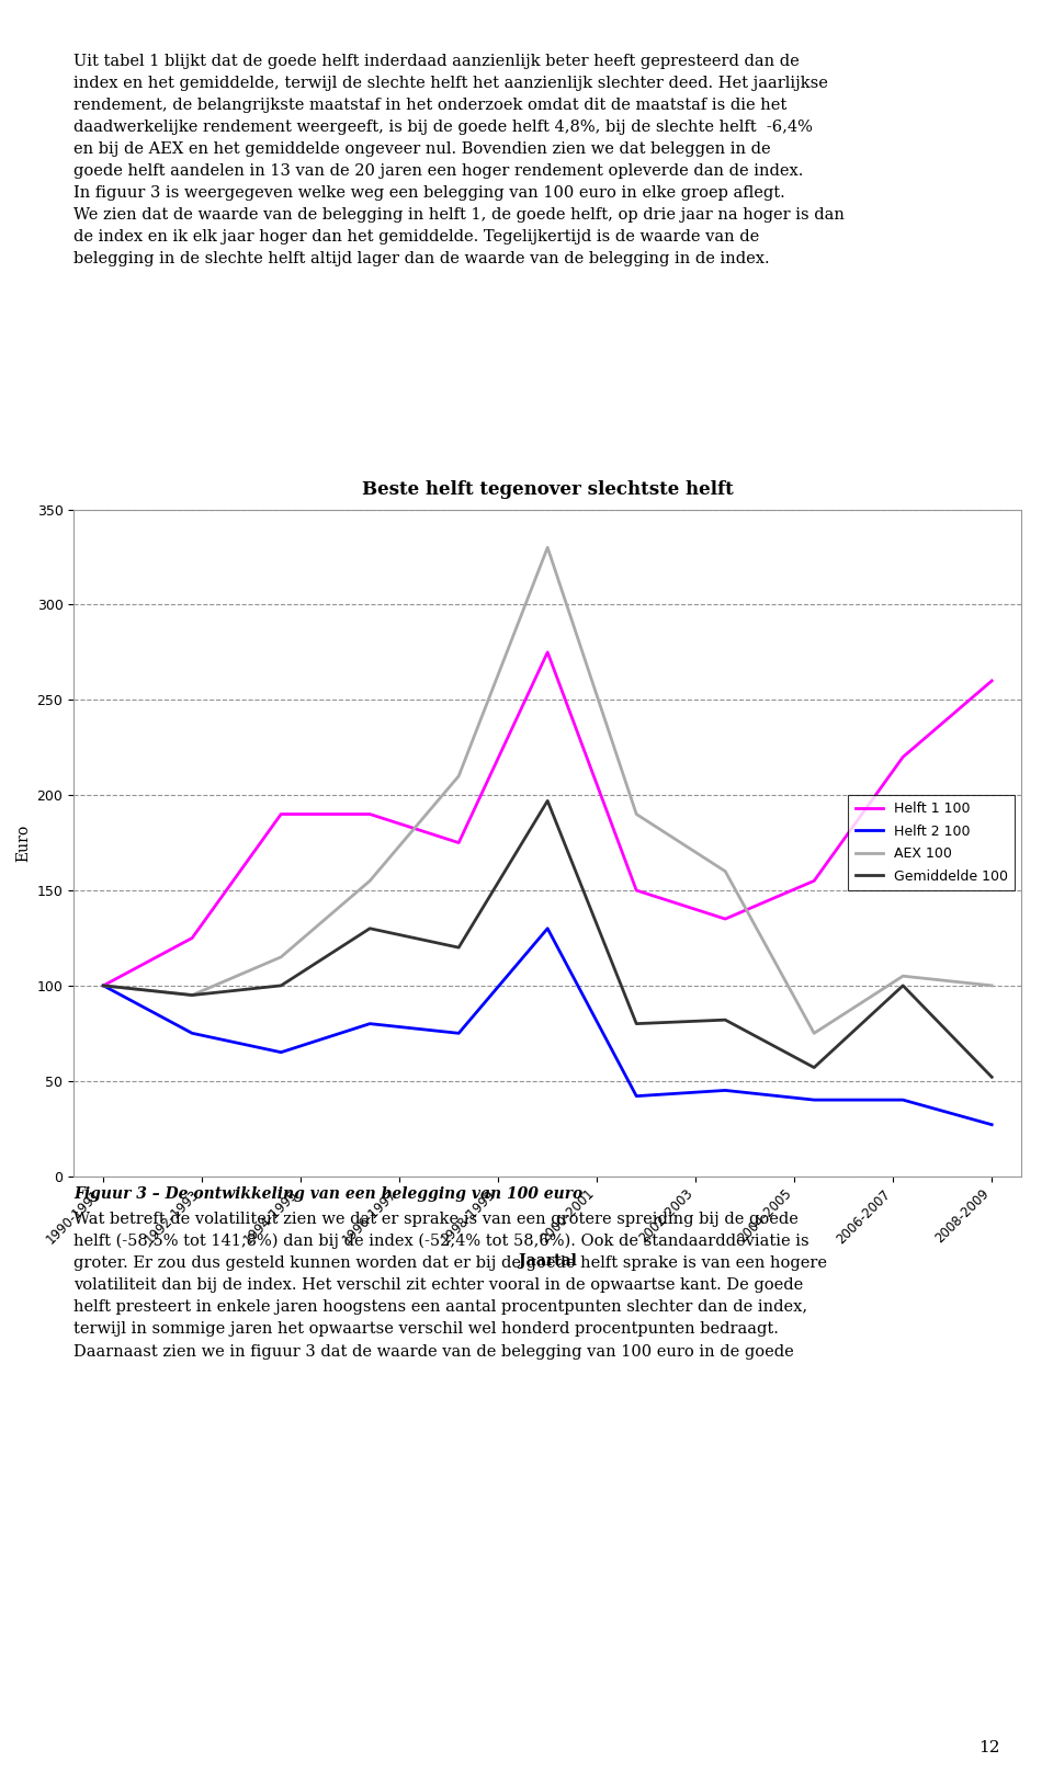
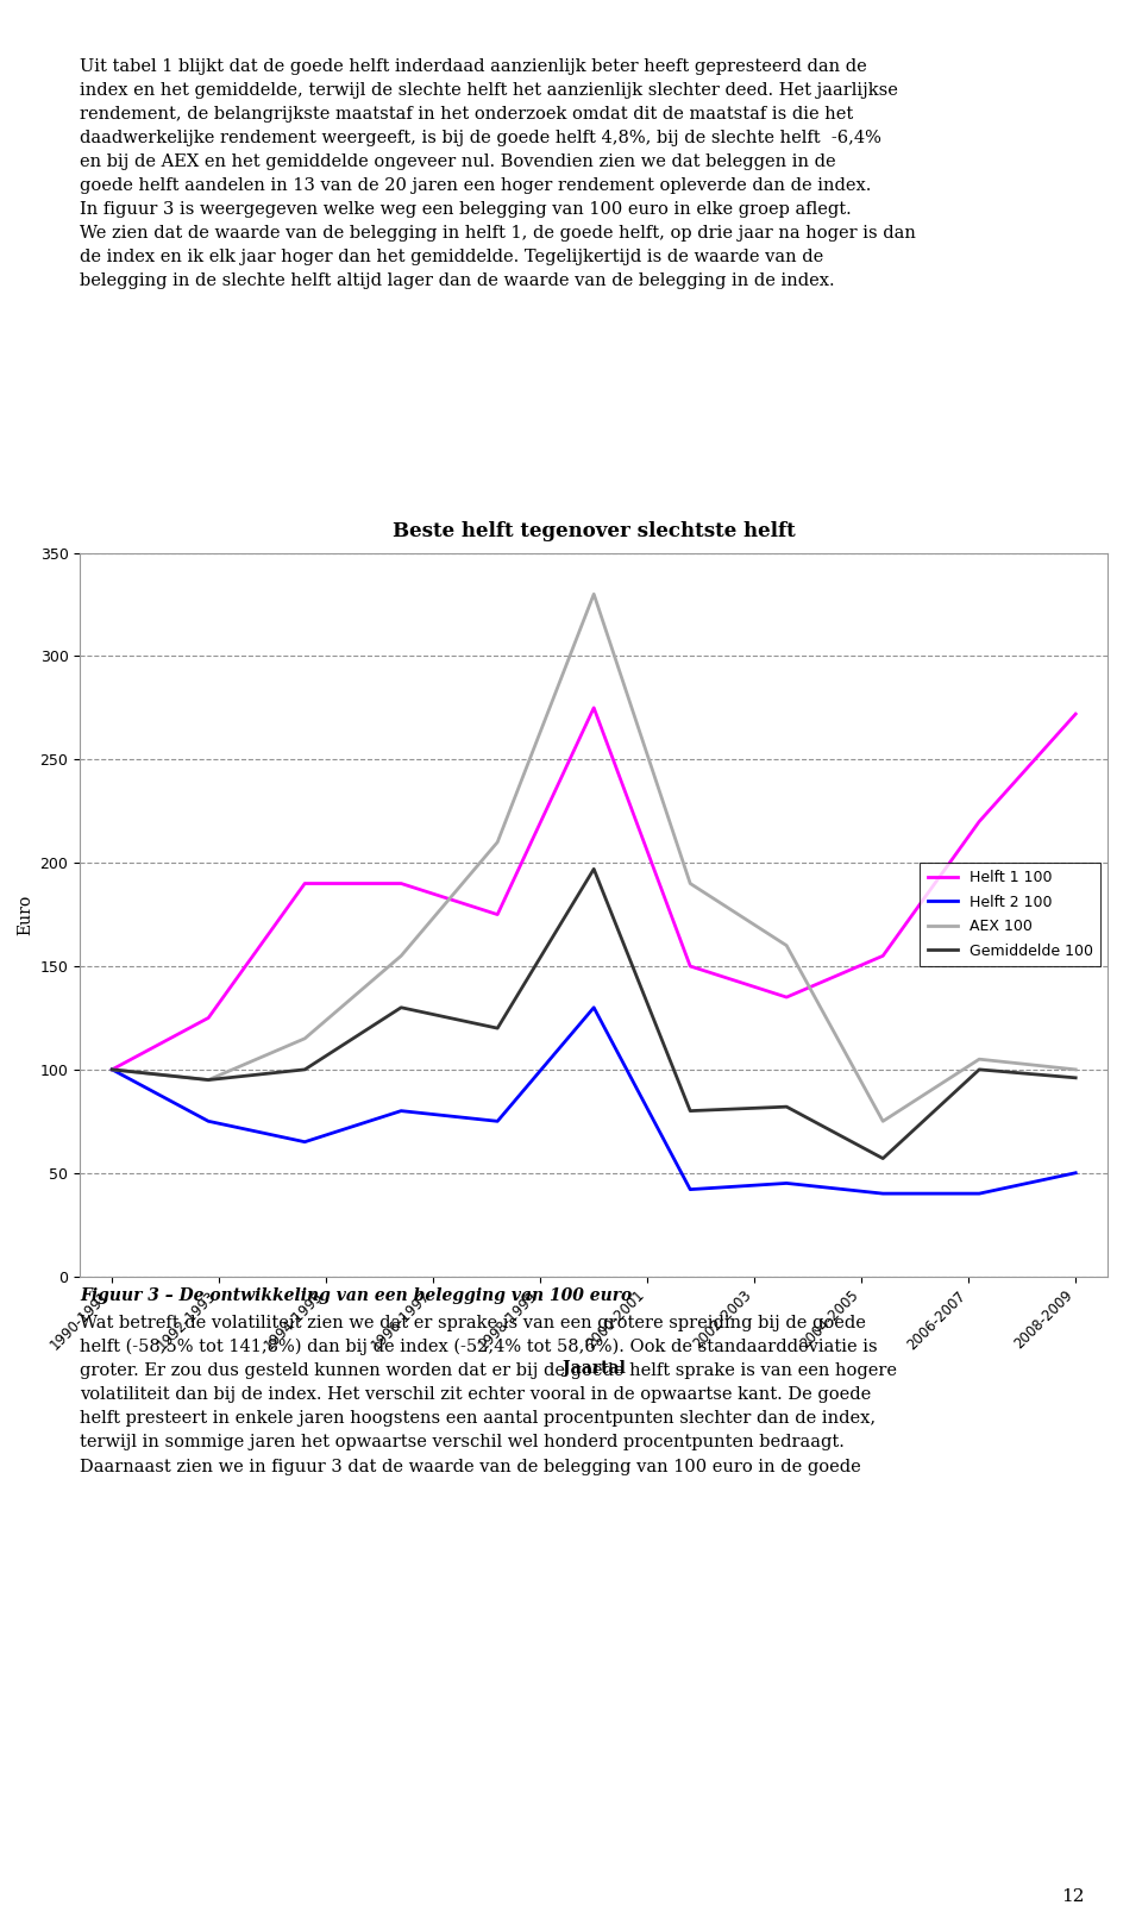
Helft 1 100/2008-2009: 260 -> 272
Helft 2 100/2008-2009: 27 -> 50
Gemiddelde 100/2008-2009: 52 -> 96
